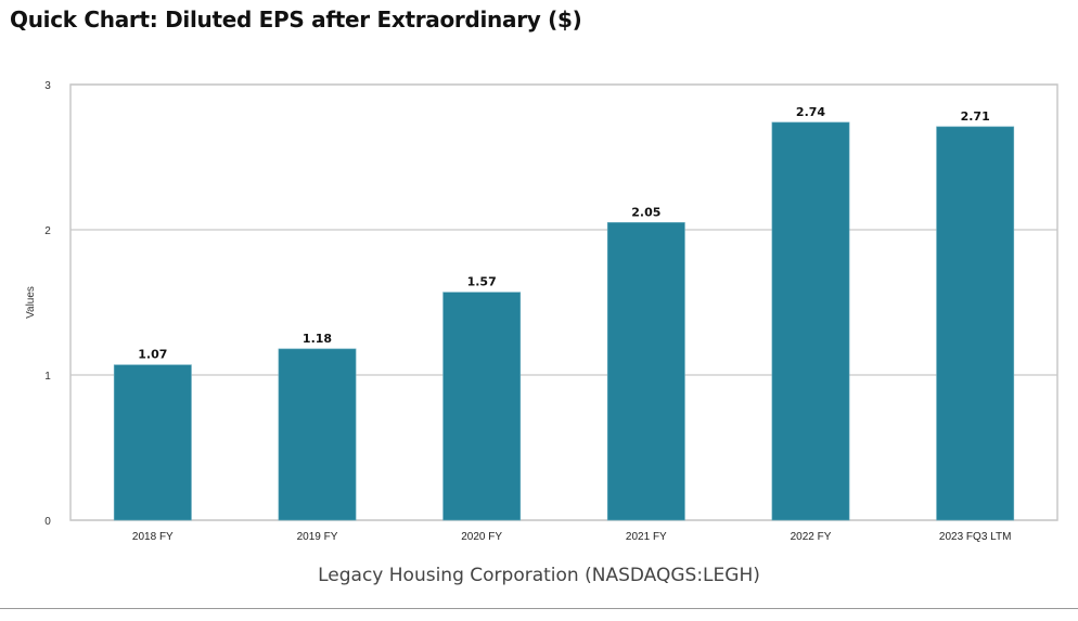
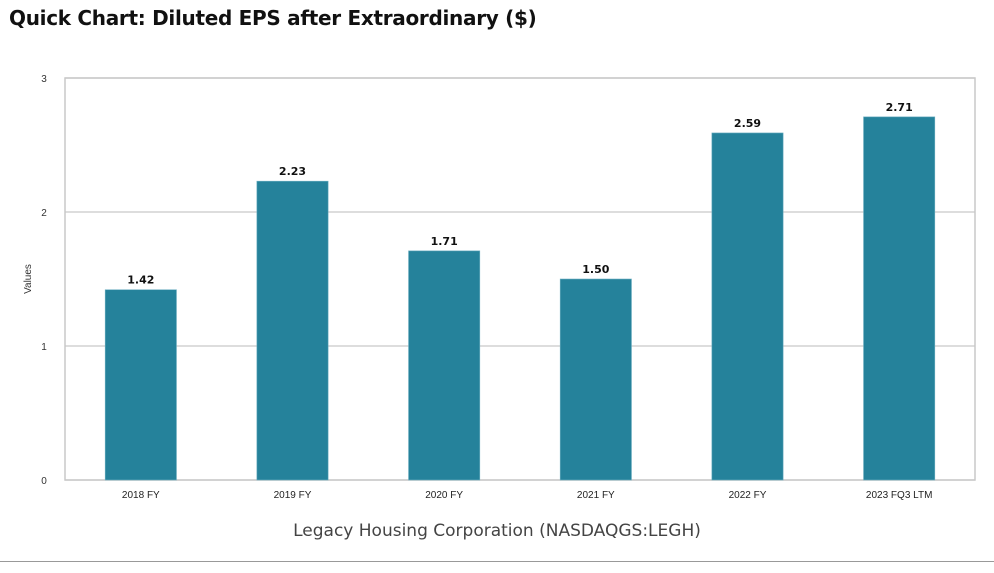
2018 FY: 1.07 -> 1.42
2019 FY: 1.18 -> 2.23
2020 FY: 1.57 -> 1.71
2021 FY: 2.05 -> 1.50
2022 FY: 2.74 -> 2.59
